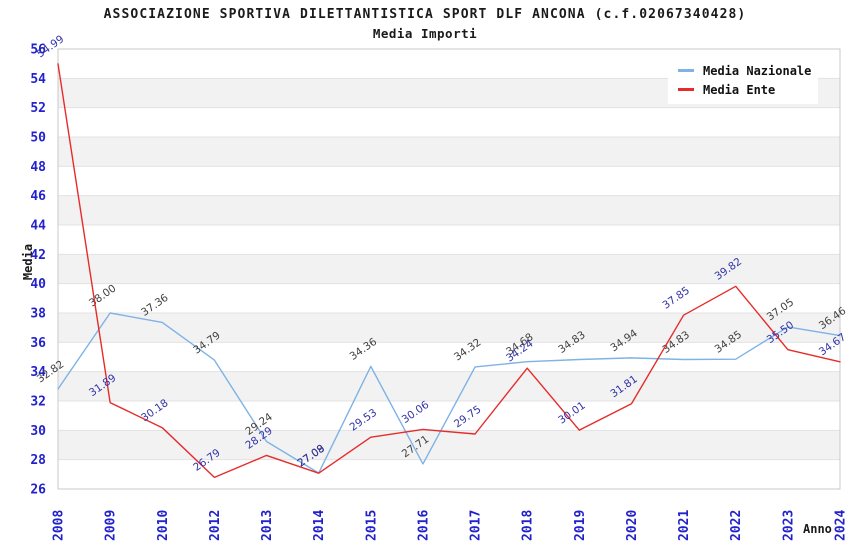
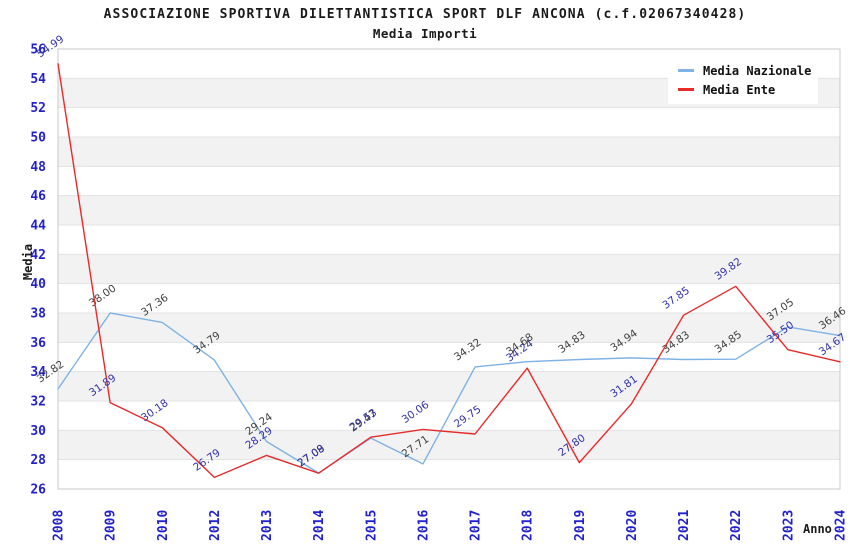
Media Nazionale/2015: 34.36 -> 29.47
Media Ente/2019: 30.01 -> 27.80
